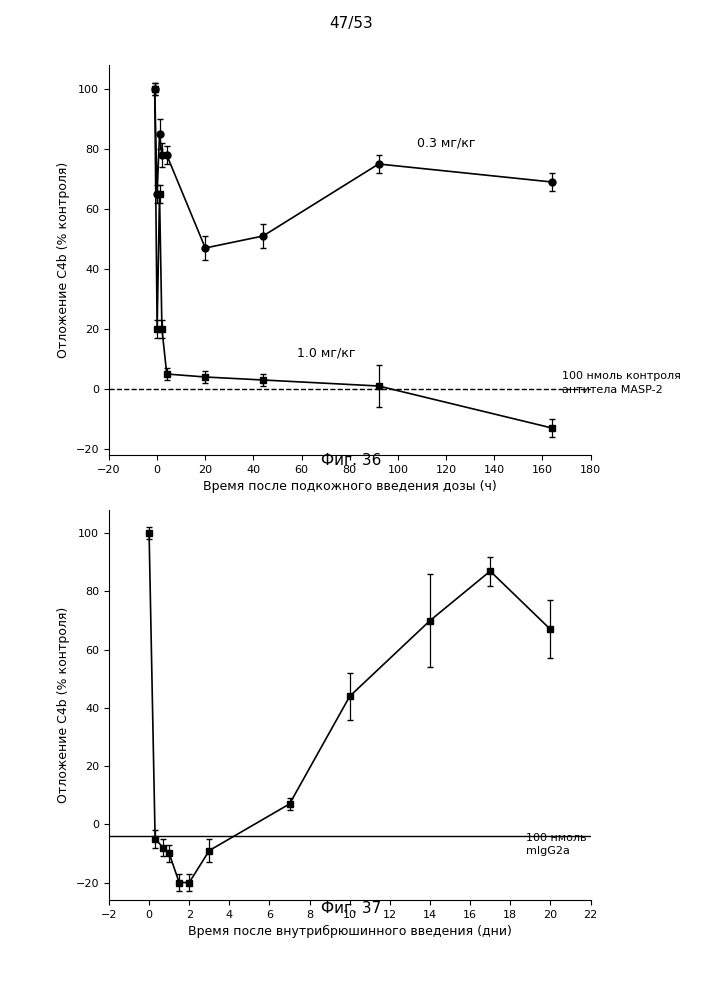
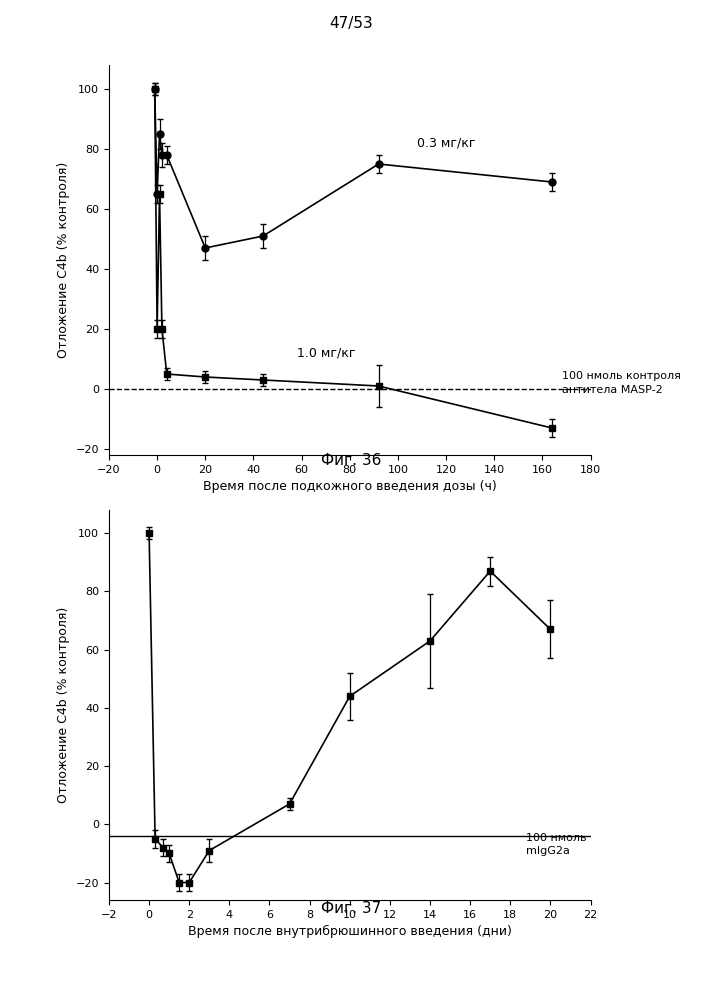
14: 70 -> 63
